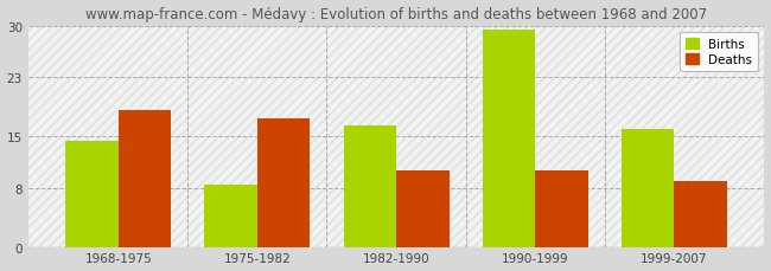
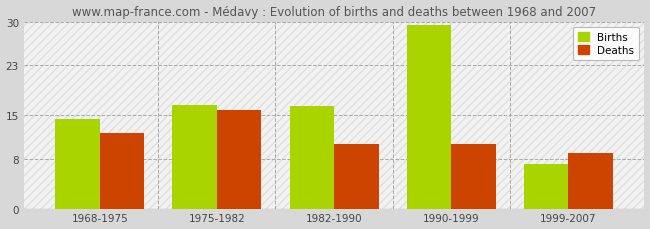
Deaths/1968-1975: 18.5 -> 12.2
Births/1975-1982: 8.5 -> 16.6
Deaths/1975-1982: 17.5 -> 15.8
Births/1999-2007: 16.0 -> 7.2
